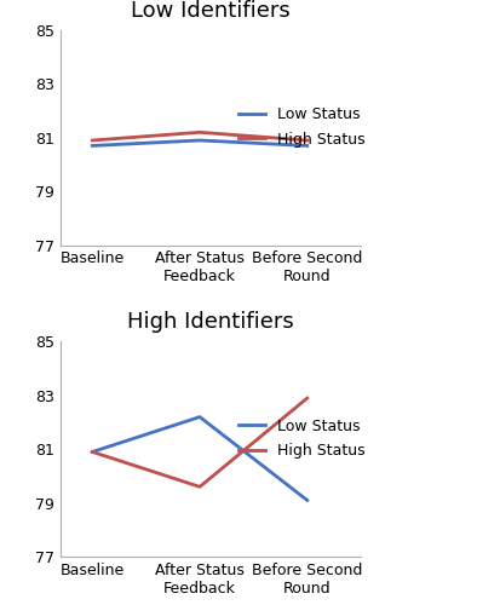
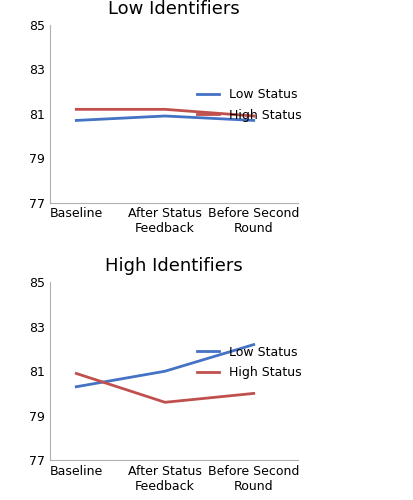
Low Identifiers/High Status/Baseline: 80.9 -> 81.2
High Identifiers/Low Status/Baseline: 80.9 -> 80.3
High Identifiers/Low Status/After Status Feedback: 82.2 -> 81.0
High Identifiers/Low Status/Before Second Round: 79.1 -> 82.2
High Identifiers/High Status/Before Second Round: 82.9 -> 80.0
